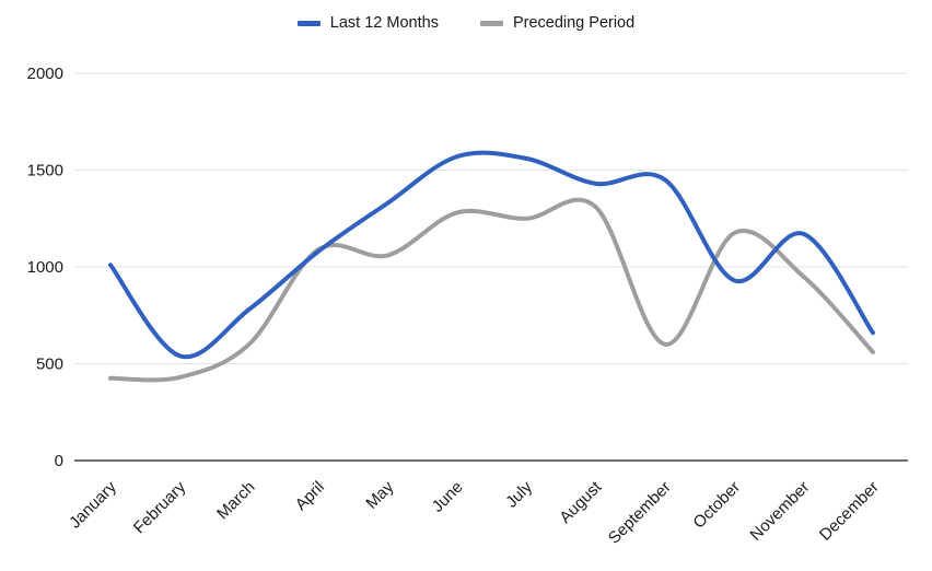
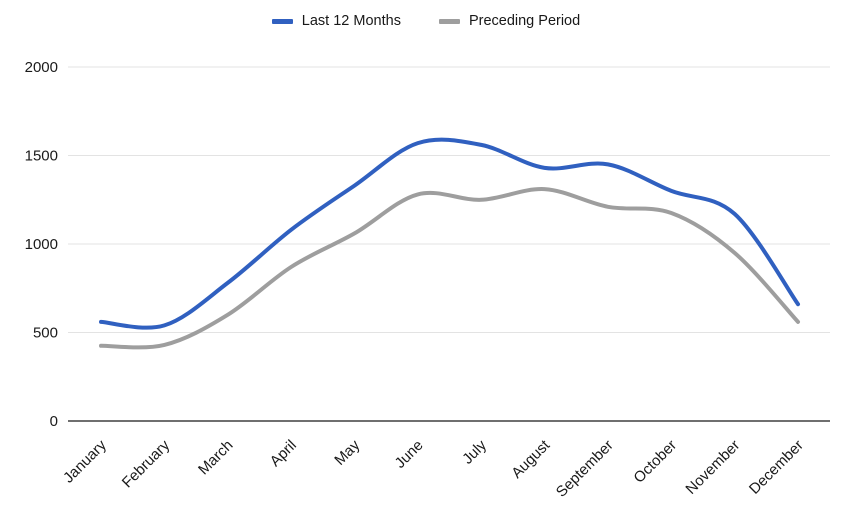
Last 12 Months/January: 1010 -> 560
Preceding Period/April: 1090 -> 870
Preceding Period/September: 600 -> 1210
Last 12 Months/October: 930 -> 1300
